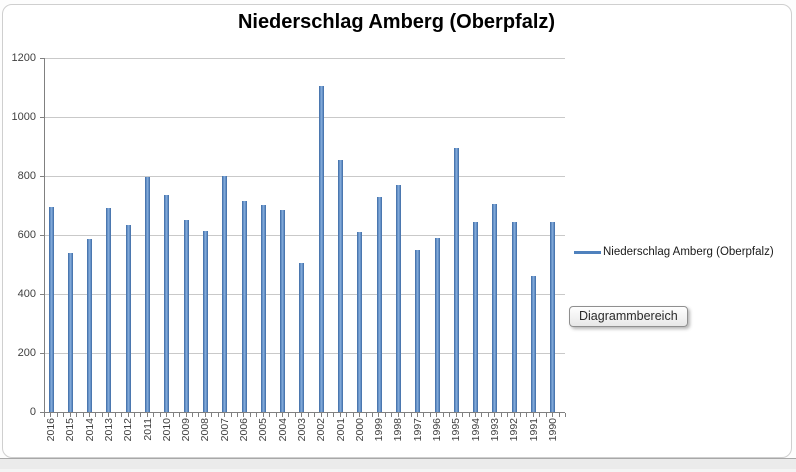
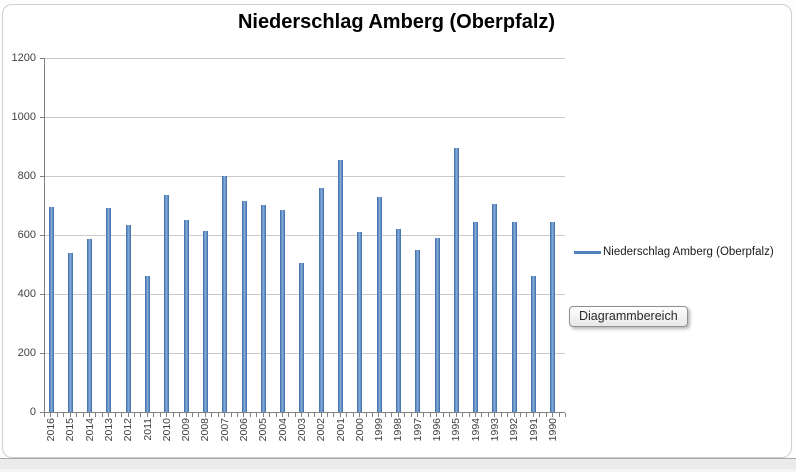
2011: 800 -> 460
2002: 1100 -> 760
1998: 770 -> 620
